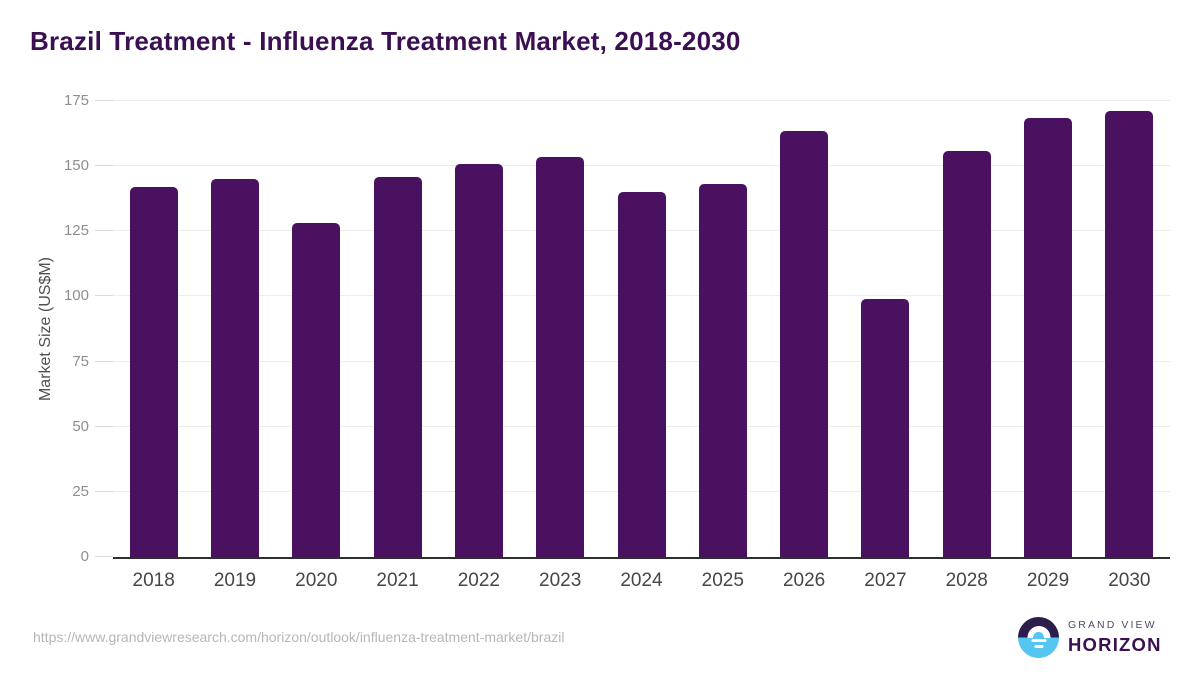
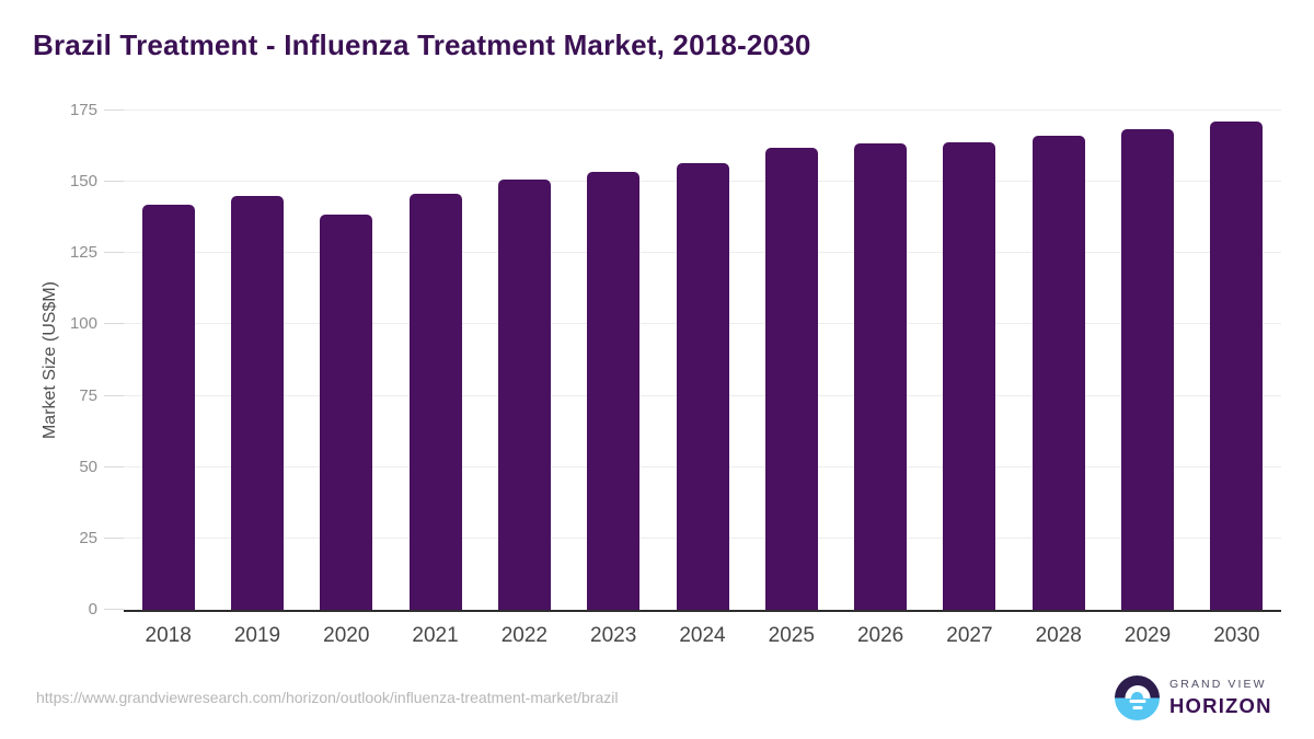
2020: 128 -> 138
2024: 140 -> 156
2025: 143 -> 162
2027: 99 -> 164
2028: 156 -> 166
